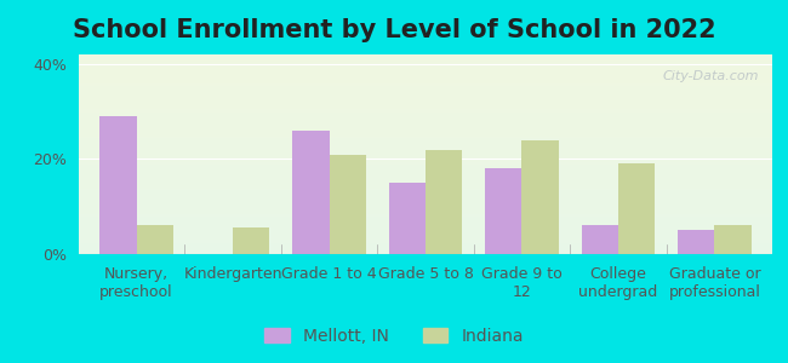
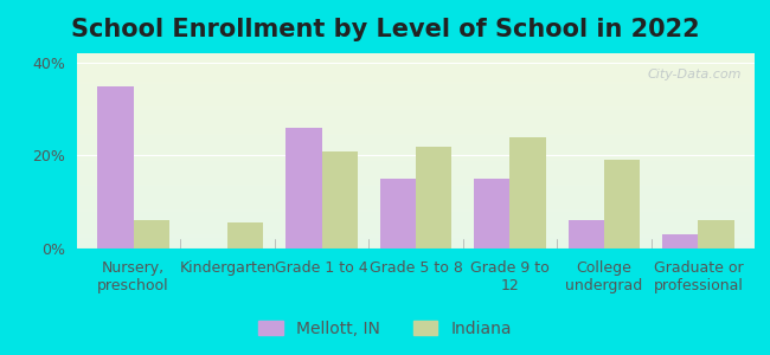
Mellott, IN/Nursery, preschool: 29% -> 35%
Mellott, IN/Grade 9 to 12: 18% -> 15%
Mellott, IN/Graduate or professional: 5% -> 3%
